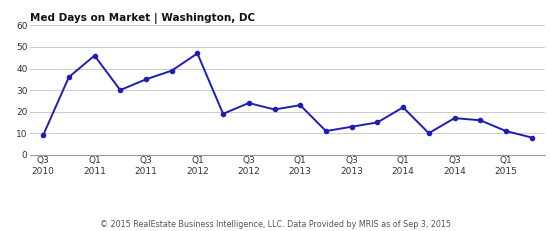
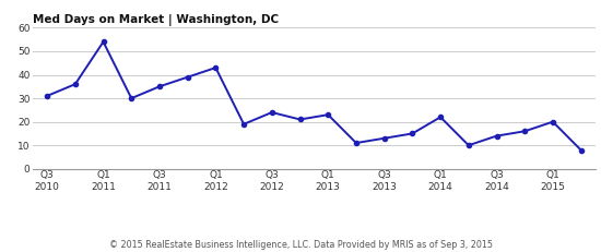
Q3 2010: 9 -> 31
Q1 2011: 46 -> 54
Q1 2012: 47 -> 43
Q3 2014: 17 -> 14
Q1 2015: 11 -> 20
